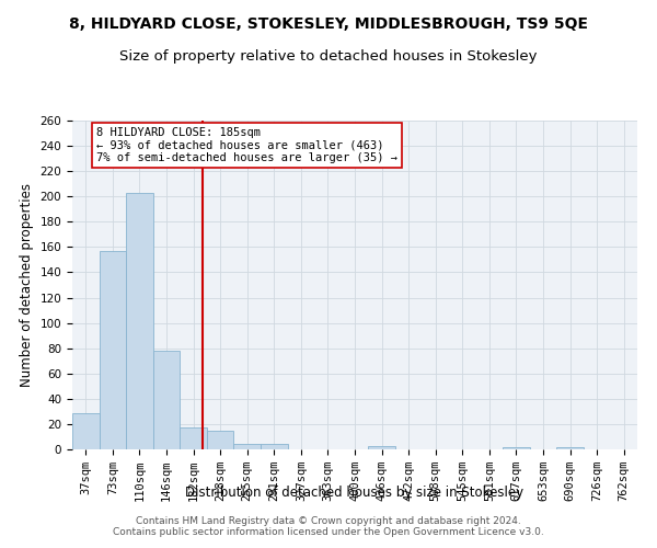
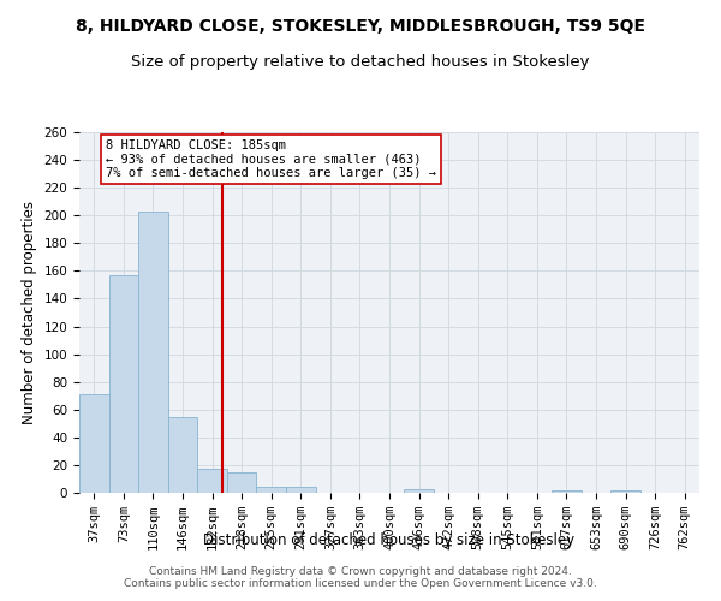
37sqm: 29 -> 71
146sqm: 78 -> 55
